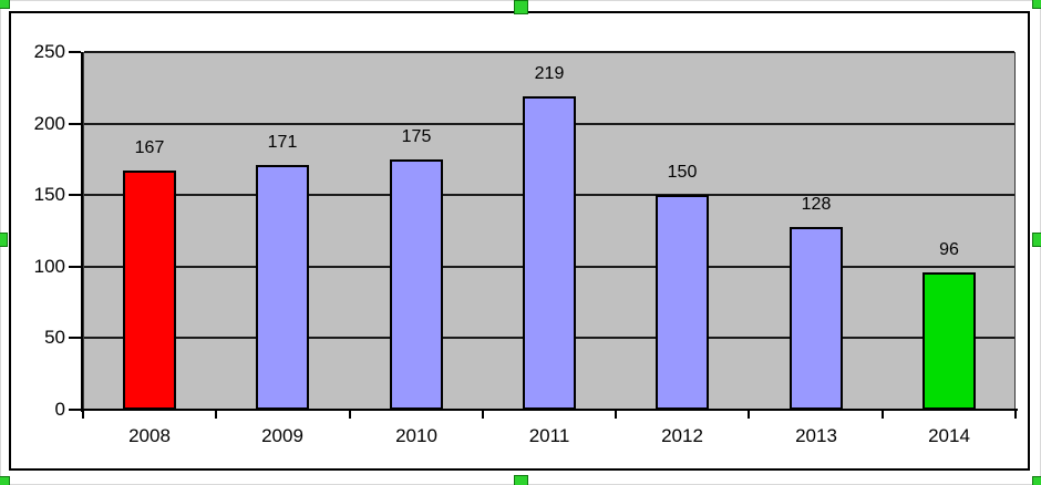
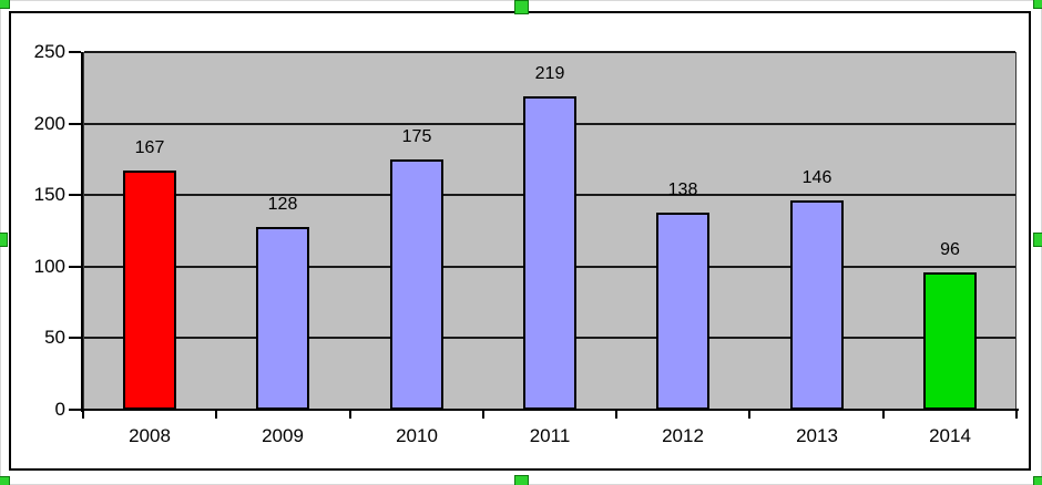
2009: 171 -> 128
2012: 150 -> 138
2013: 128 -> 146
